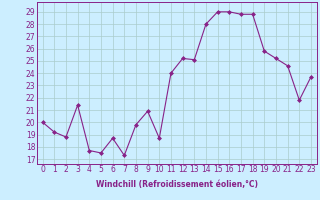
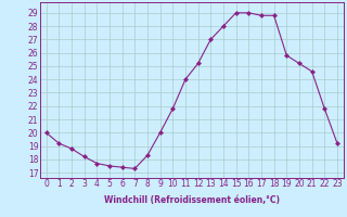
3: 21.4 -> 18.2
6: 18.7 -> 17.4
8: 19.8 -> 18.3
9: 20.9 -> 20.0
10: 18.7 -> 21.8
13: 25.1 -> 27.0
23: 23.7 -> 19.2
